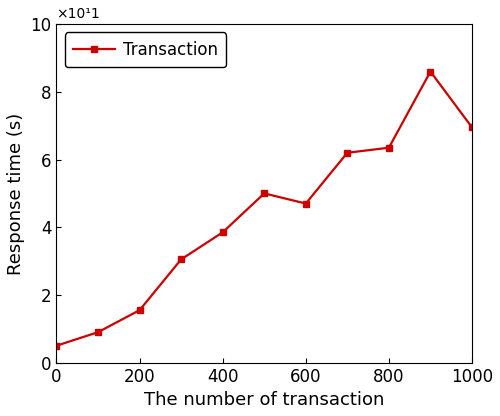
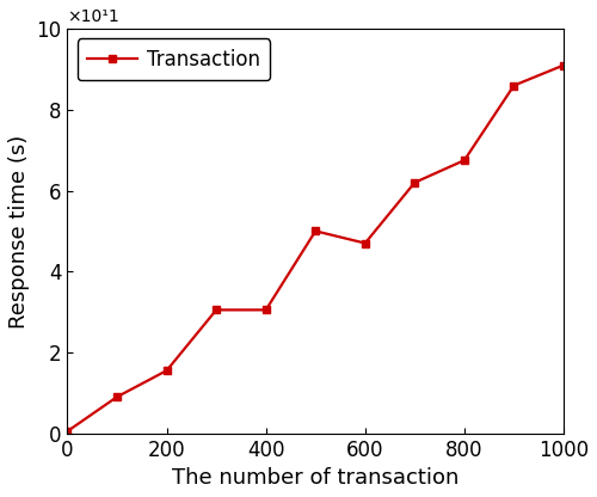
0: 0.50 -> 0.05
400: 3.85 -> 3.05
800: 6.35 -> 6.75
1000: 6.95 -> 9.10
